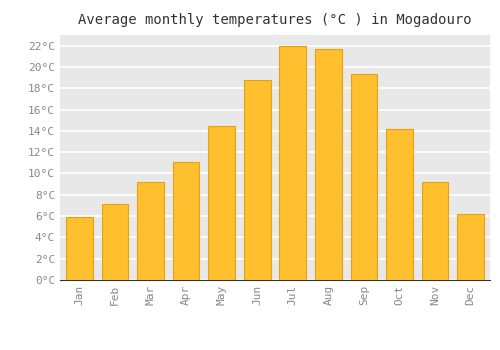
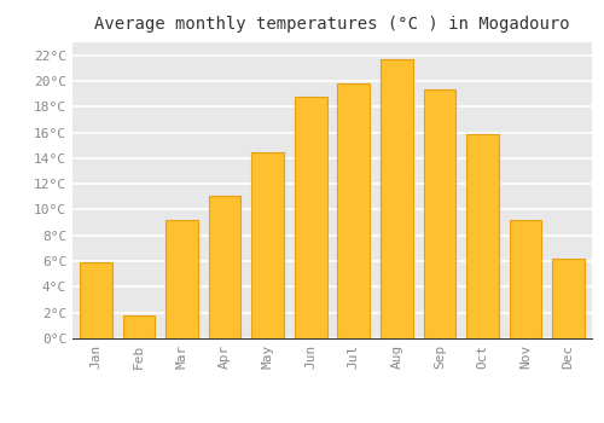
Feb: 7.1°C -> 1.8°C
Jul: 22.0°C -> 19.8°C
Oct: 14.2°C -> 15.9°C
